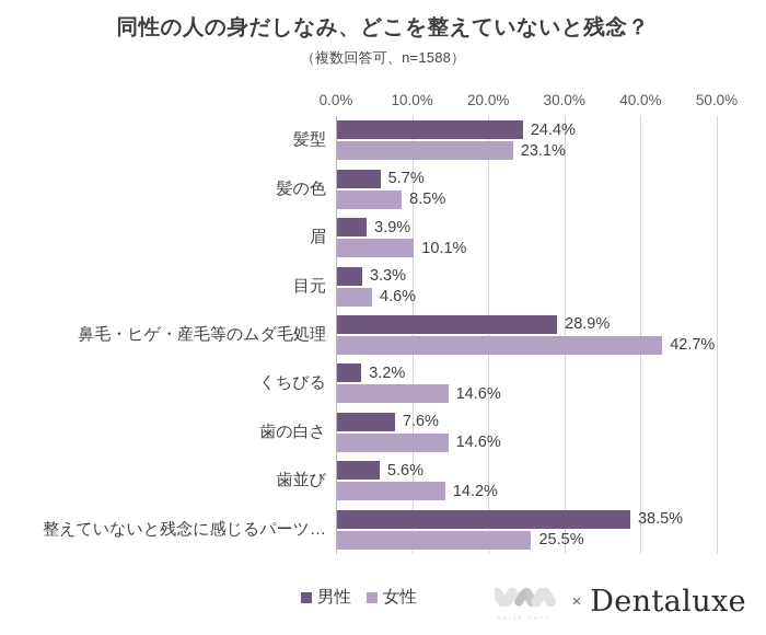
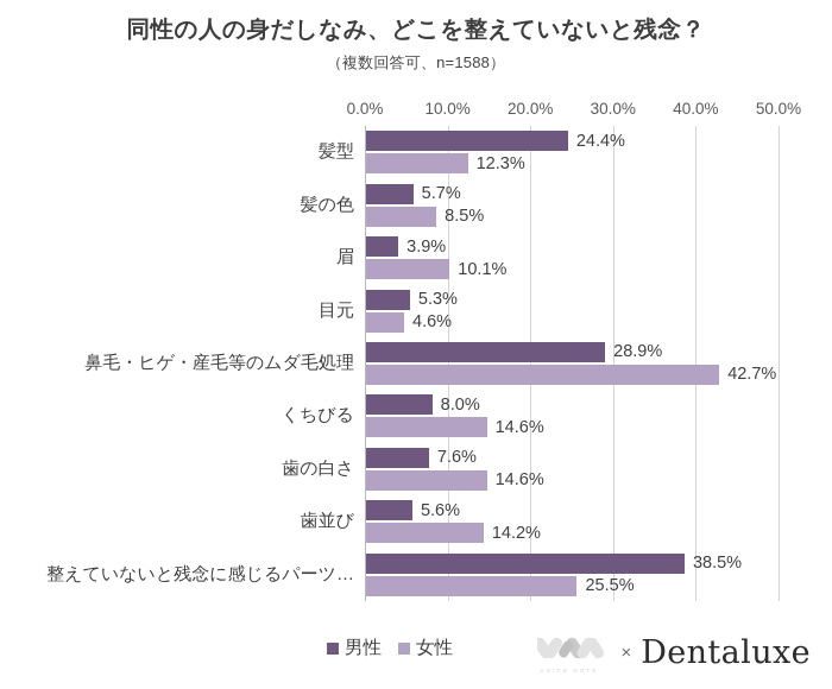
女性/髪型: 23.1% -> 12.3%
男性/目元: 3.3% -> 5.3%
男性/くちびる: 3.2% -> 8.0%
